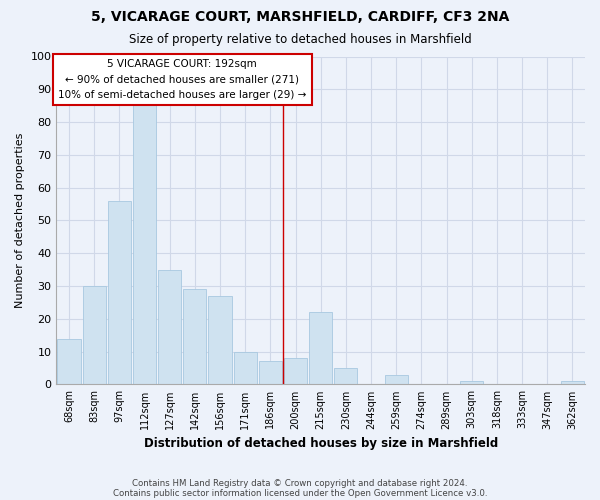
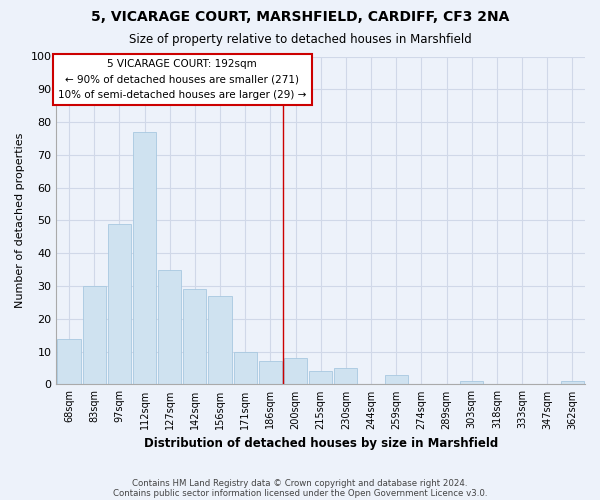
97sqm: 56 -> 49
112sqm: 86 -> 77
215sqm: 22 -> 4
